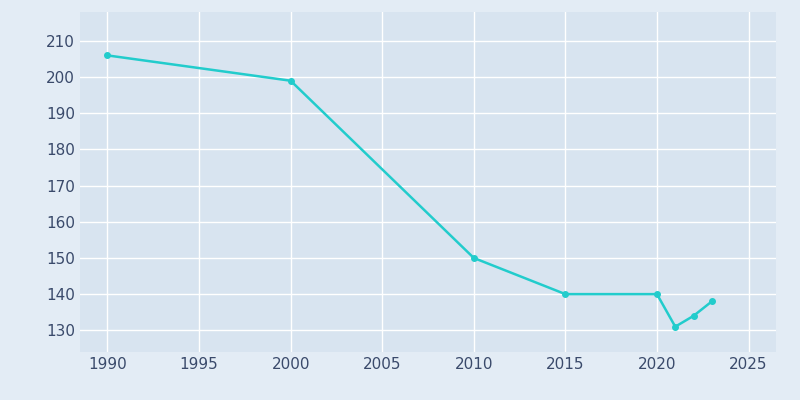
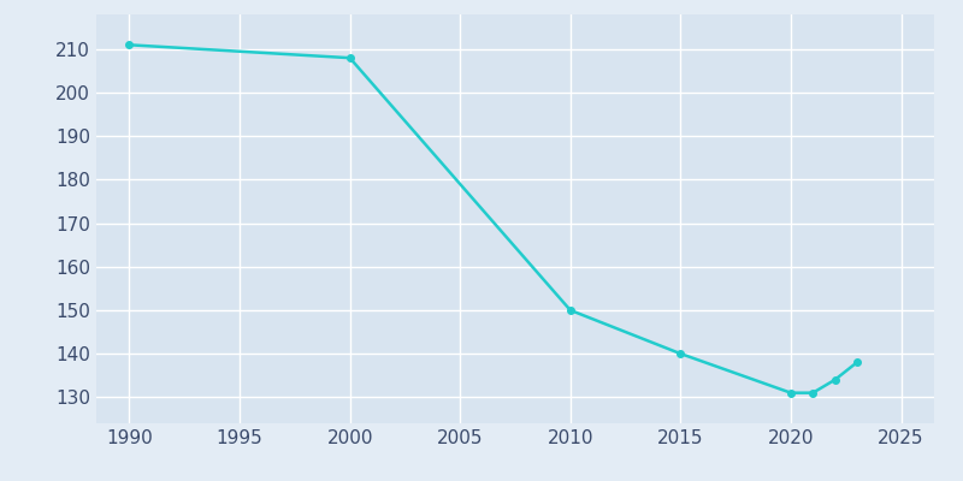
1990: 206 -> 211
2000: 199 -> 208
2020: 140 -> 131
